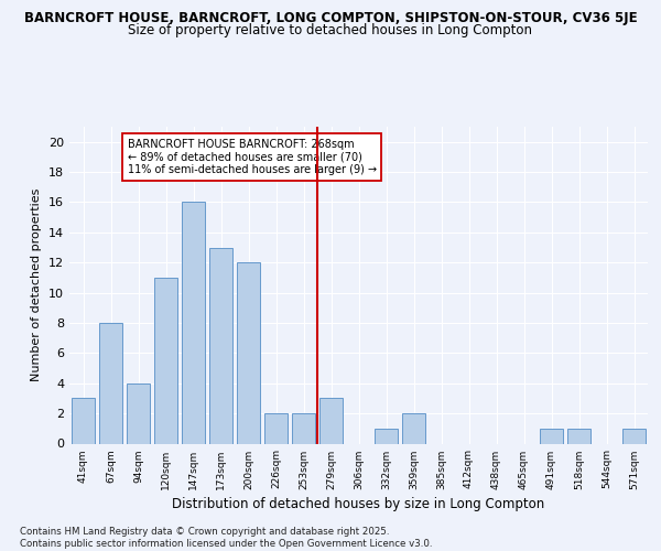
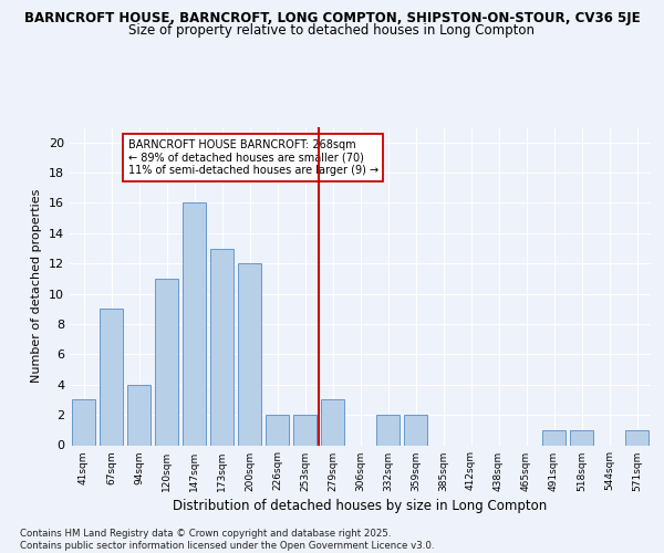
67sqm: 8 -> 9
332sqm: 1 -> 2
